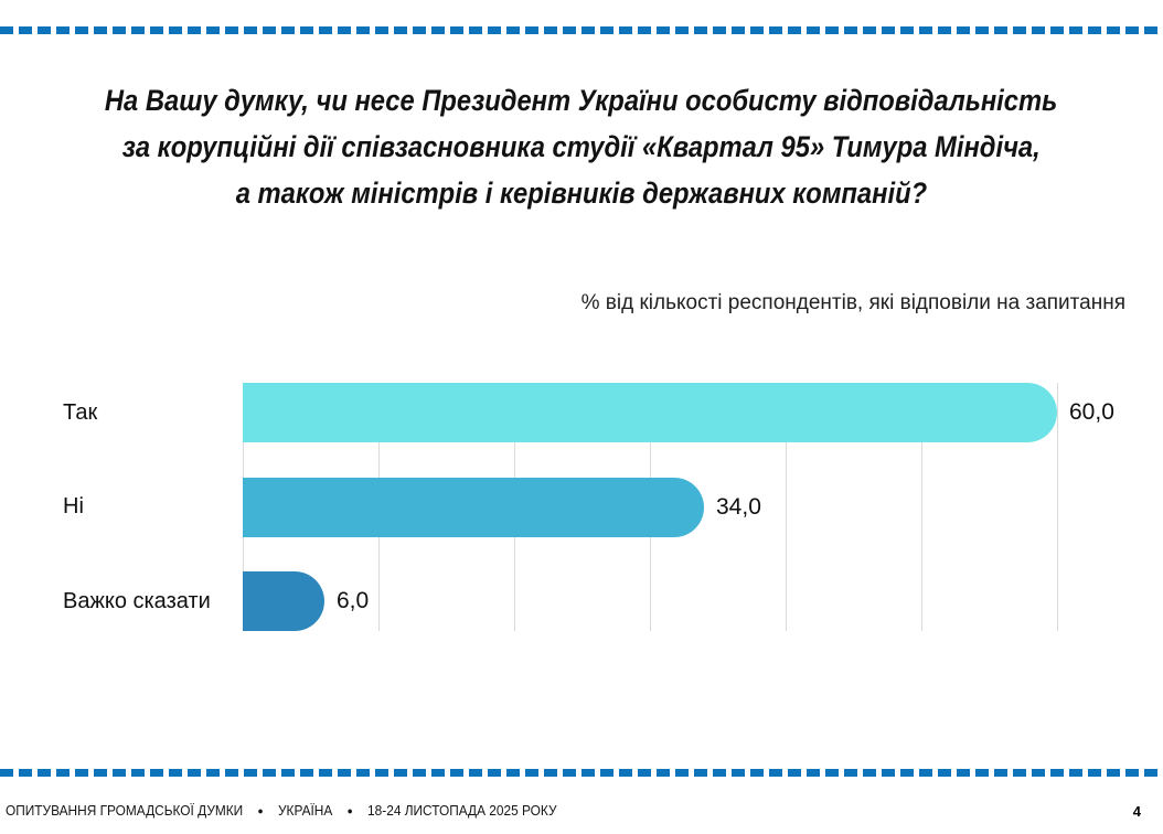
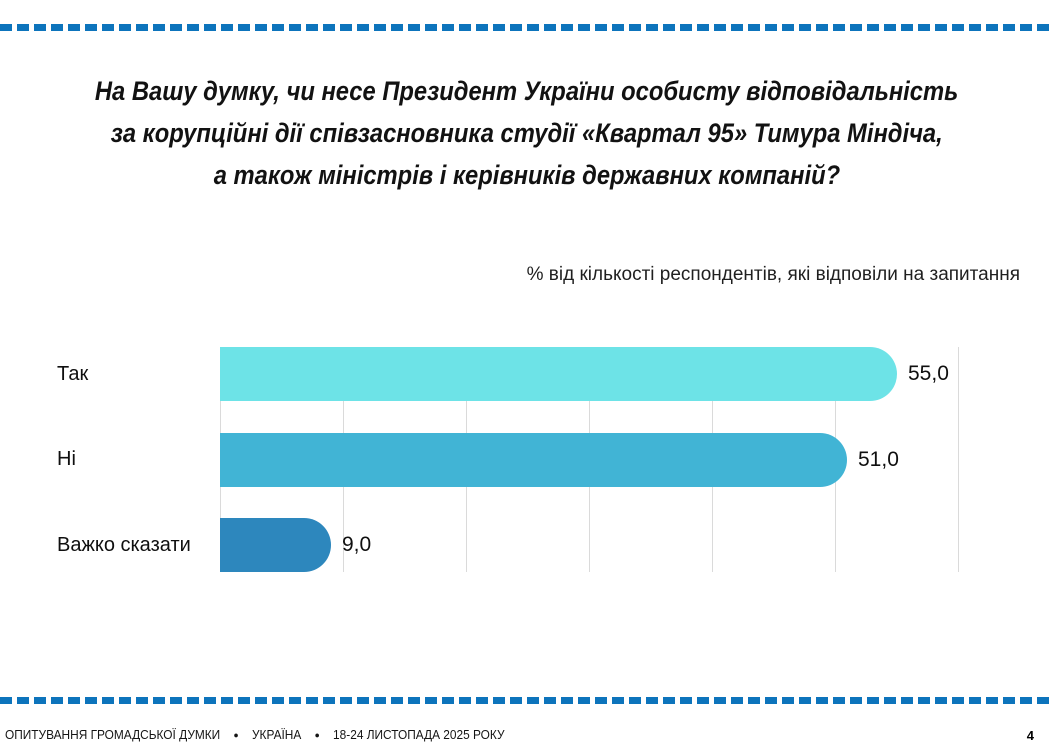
Так: 60,0 -> 55,0
Ні: 34,0 -> 51,0
Важко сказати: 6,0 -> 9,0
